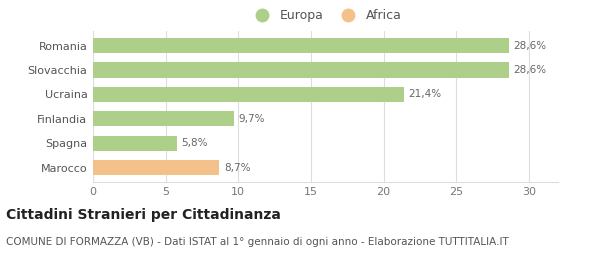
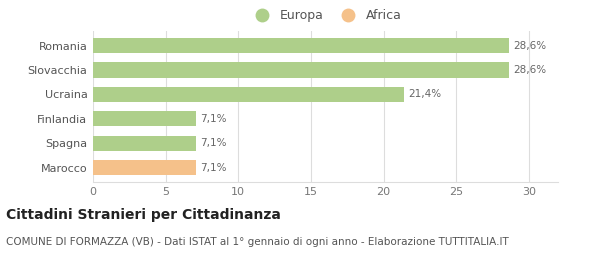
Finlandia: 9,7% -> 7,1%
Spagna: 5,8% -> 7,1%
Marocco: 8,7% -> 7,1%
